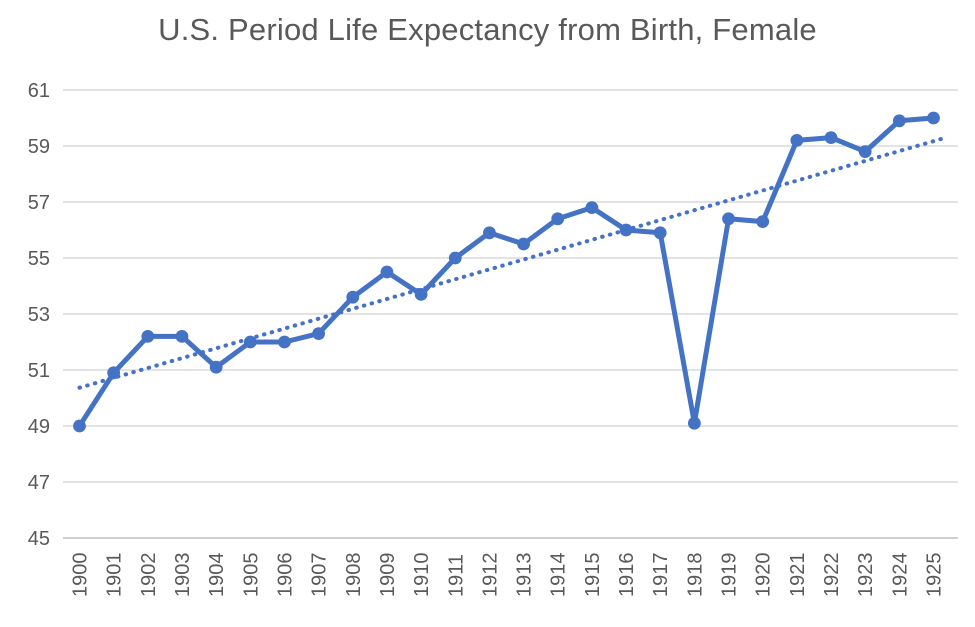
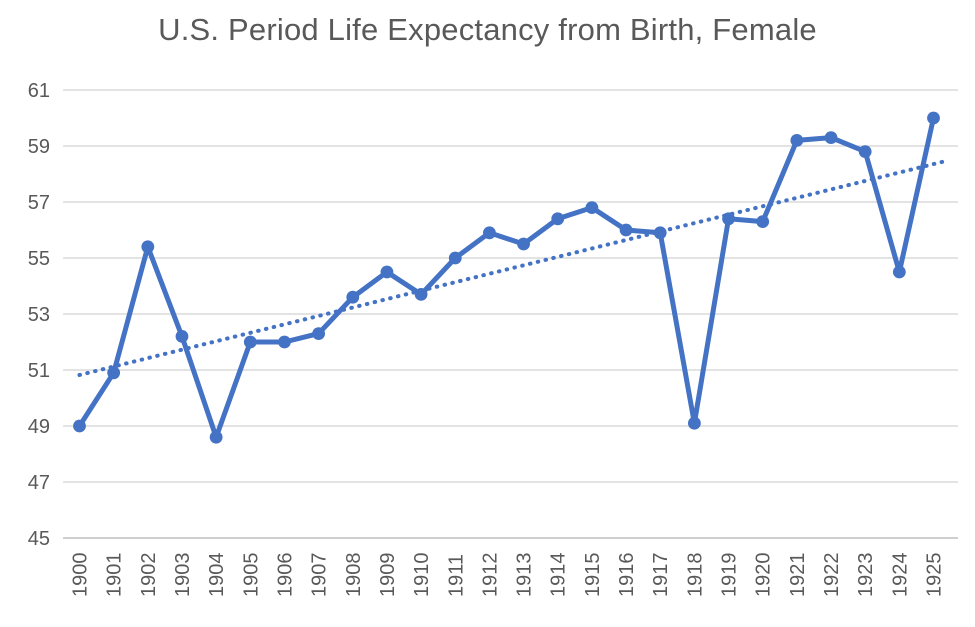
1902: 52.2 -> 55.4
1904: 51.1 -> 48.6
1924: 59.9 -> 54.5
